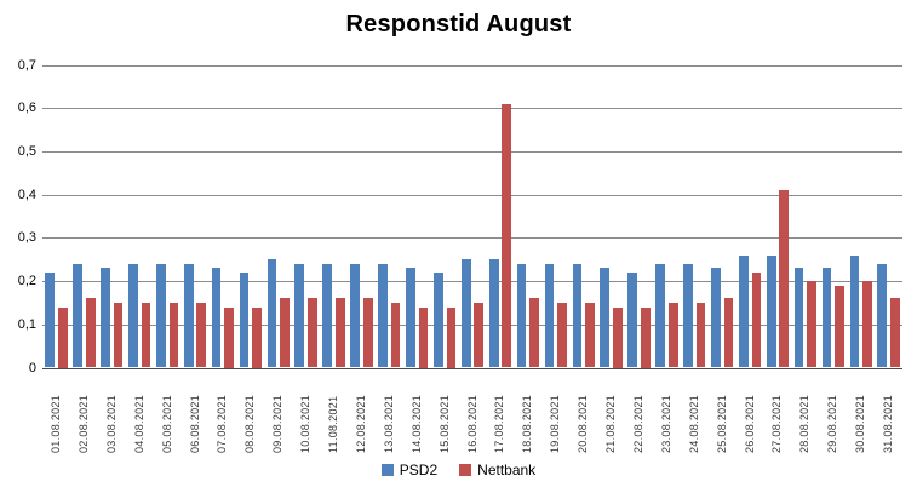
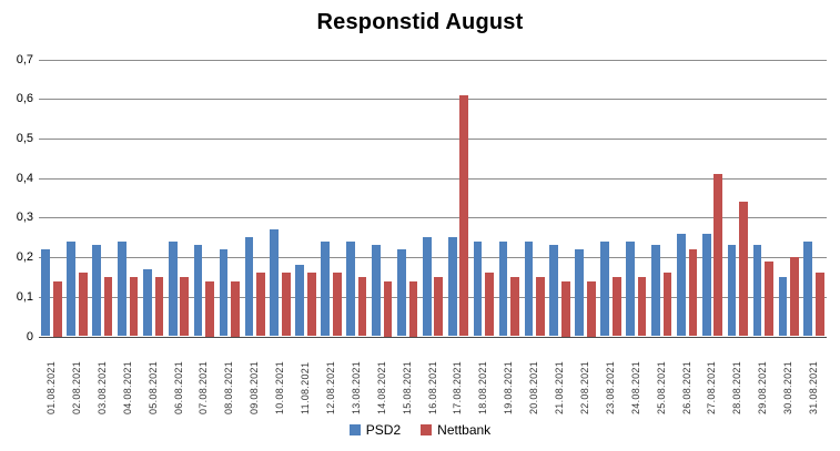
PSD2/05.08.2021: 0,24 -> 0,17
PSD2/10.08.2021: 0,24 -> 0,27
PSD2/11.08.2021: 0,24 -> 0,18
Nettbank/28.08.2021: 0,20 -> 0,34
PSD2/30.08.2021: 0,26 -> 0,15
